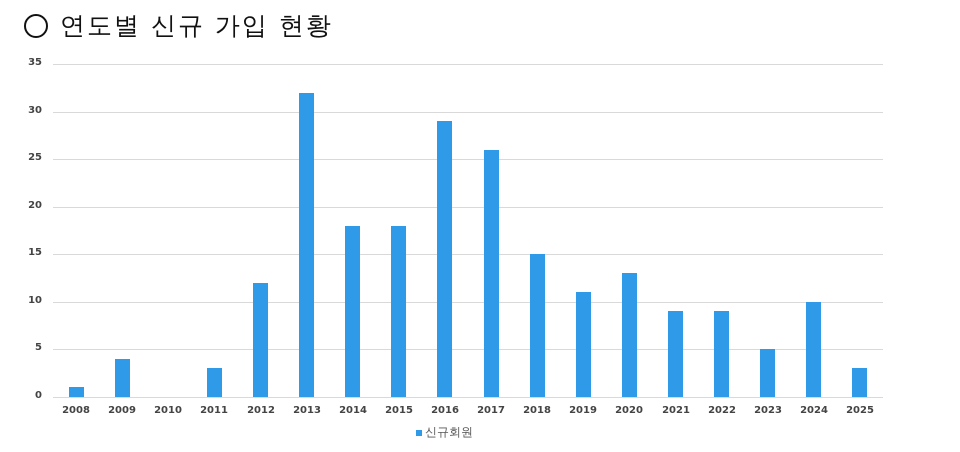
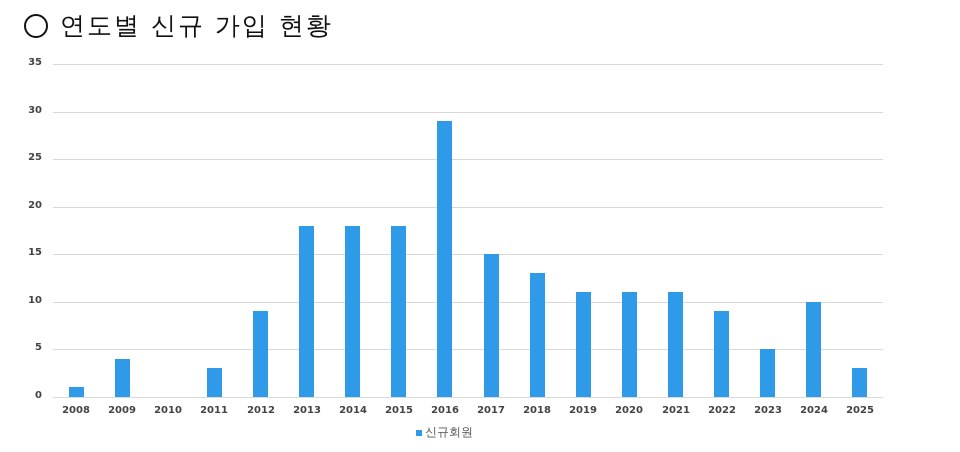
2012: 12 -> 9
2013: 32 -> 18
2017: 26 -> 15
2018: 15 -> 13
2020: 13 -> 11
2021: 9 -> 11
